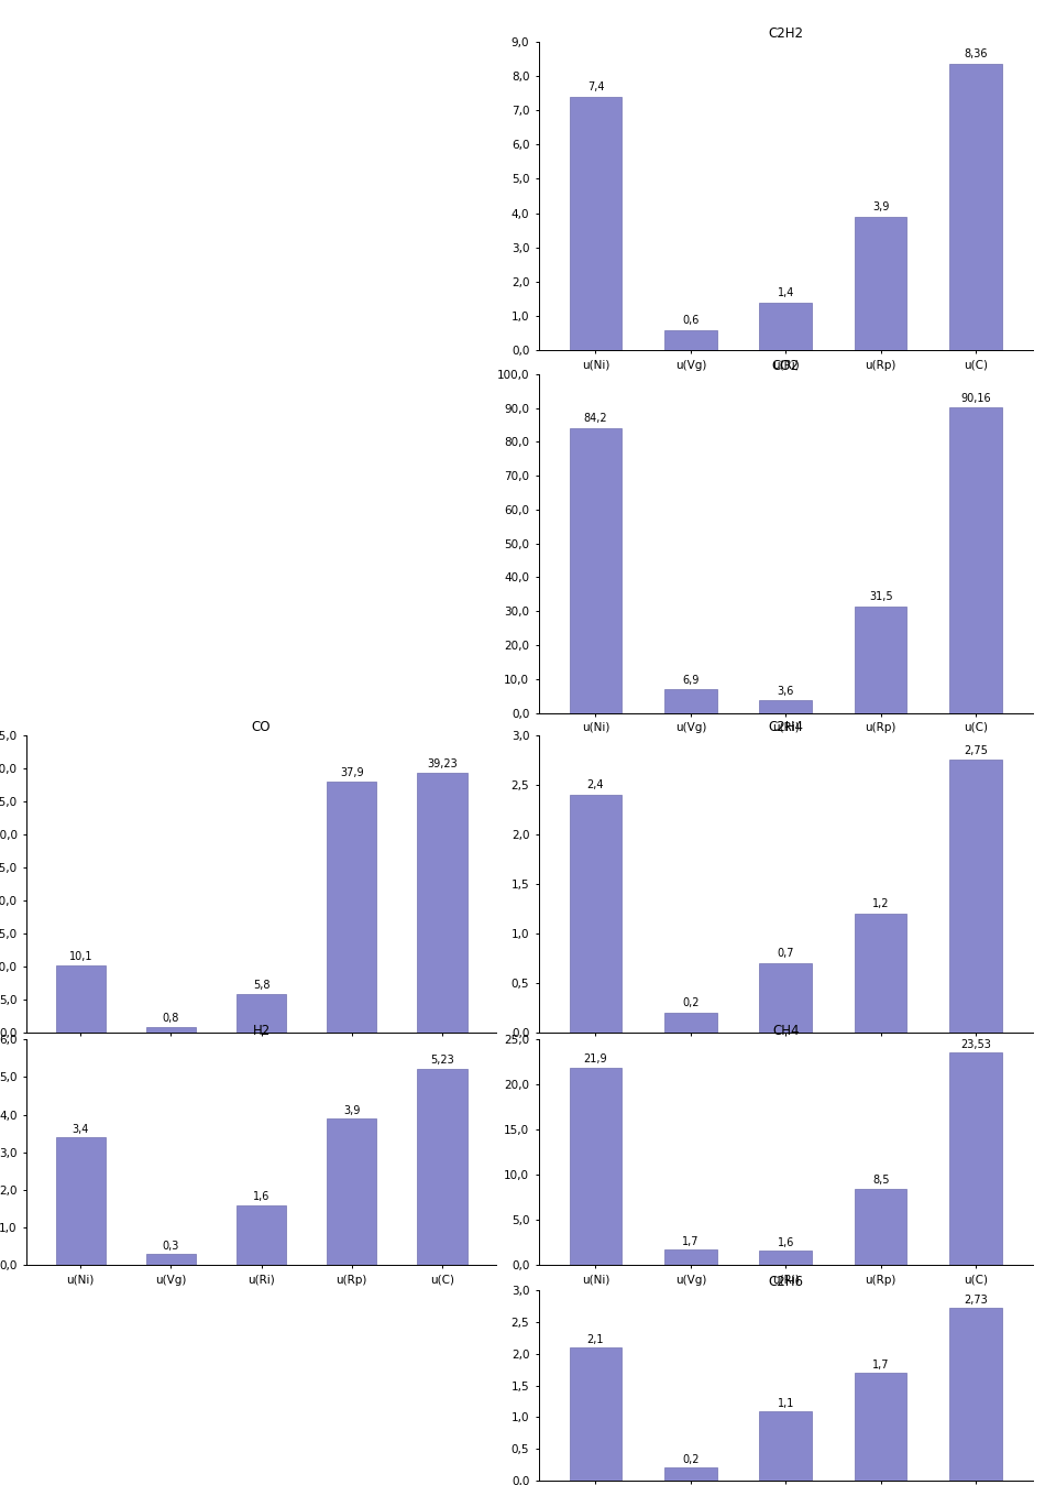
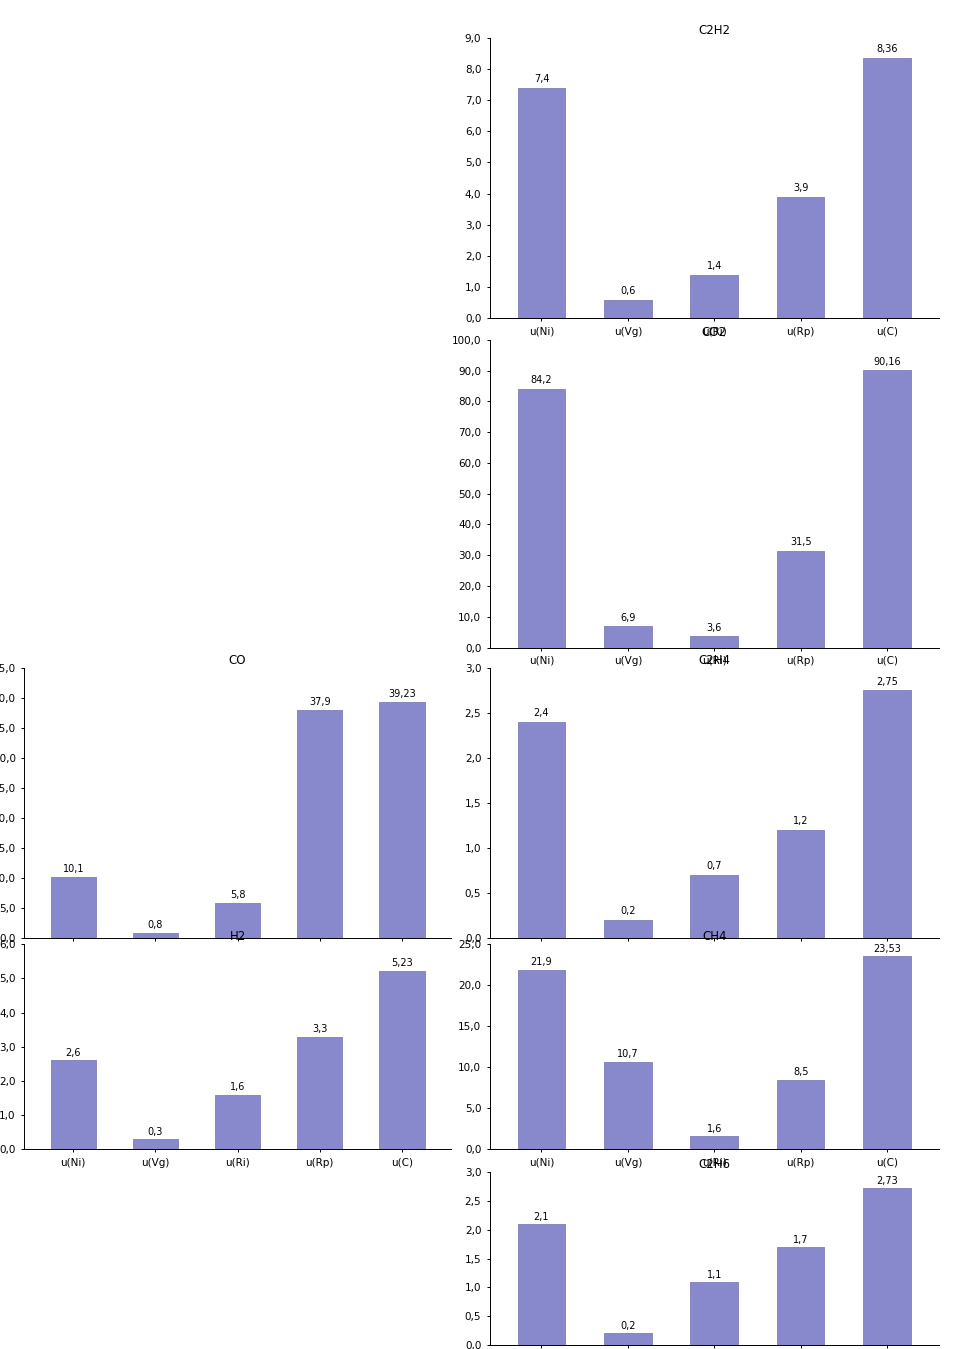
H2/u(Ni): 3,4 -> 2,6
H2/u(Rp): 3,9 -> 3,3
CH4/u(Vg): 1,7 -> 10,7
